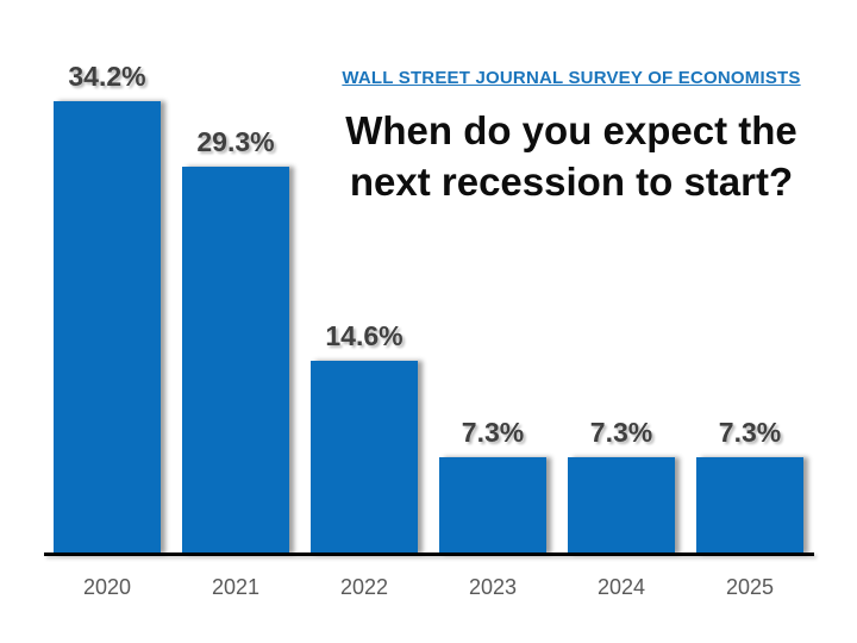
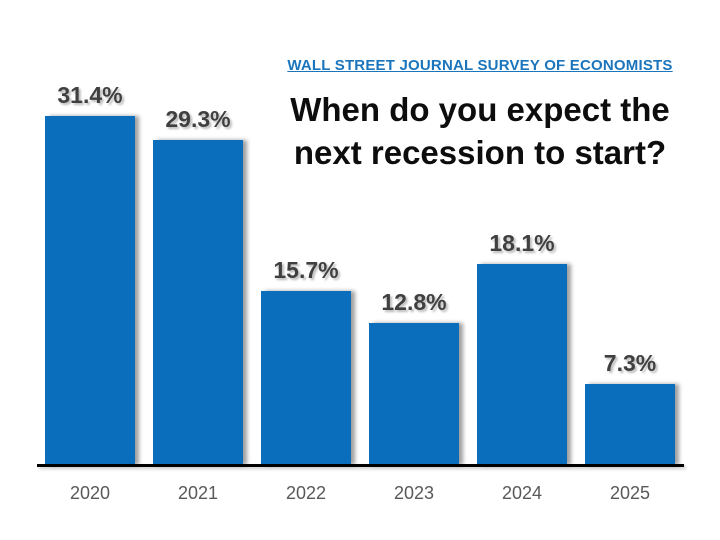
2020: 34.2% -> 31.4%
2022: 14.6% -> 15.7%
2023: 7.3% -> 12.8%
2024: 7.3% -> 18.1%
